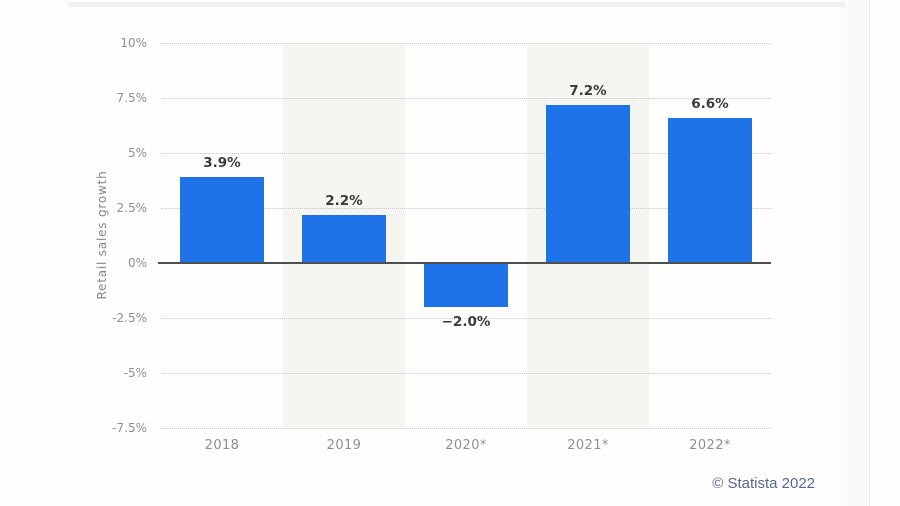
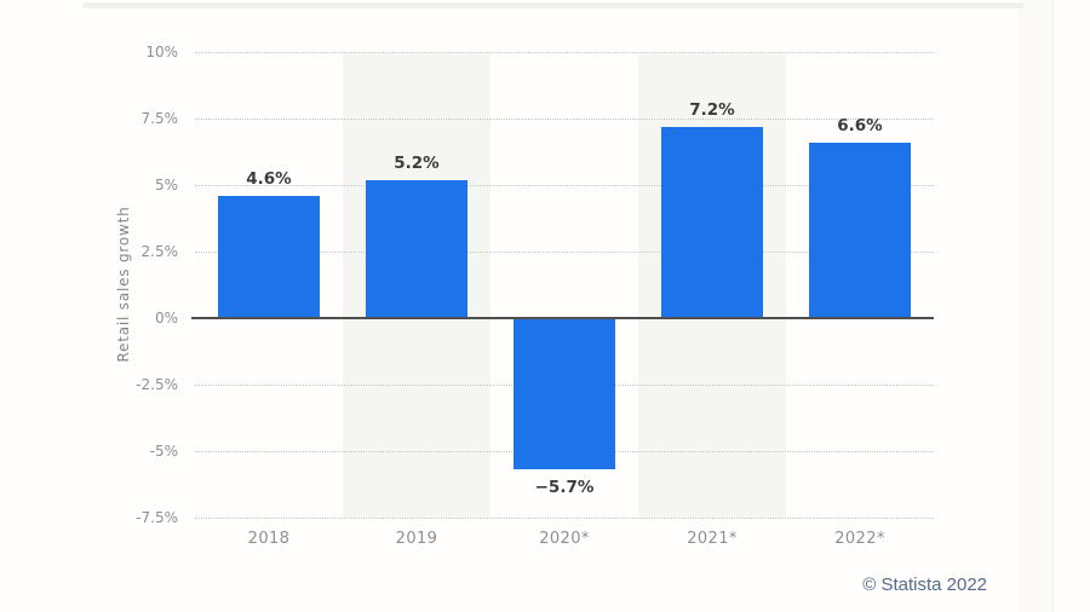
2018: 3.9% -> 4.6%
2019: 2.2% -> 5.2%
2020*: −2.0% -> −5.7%
